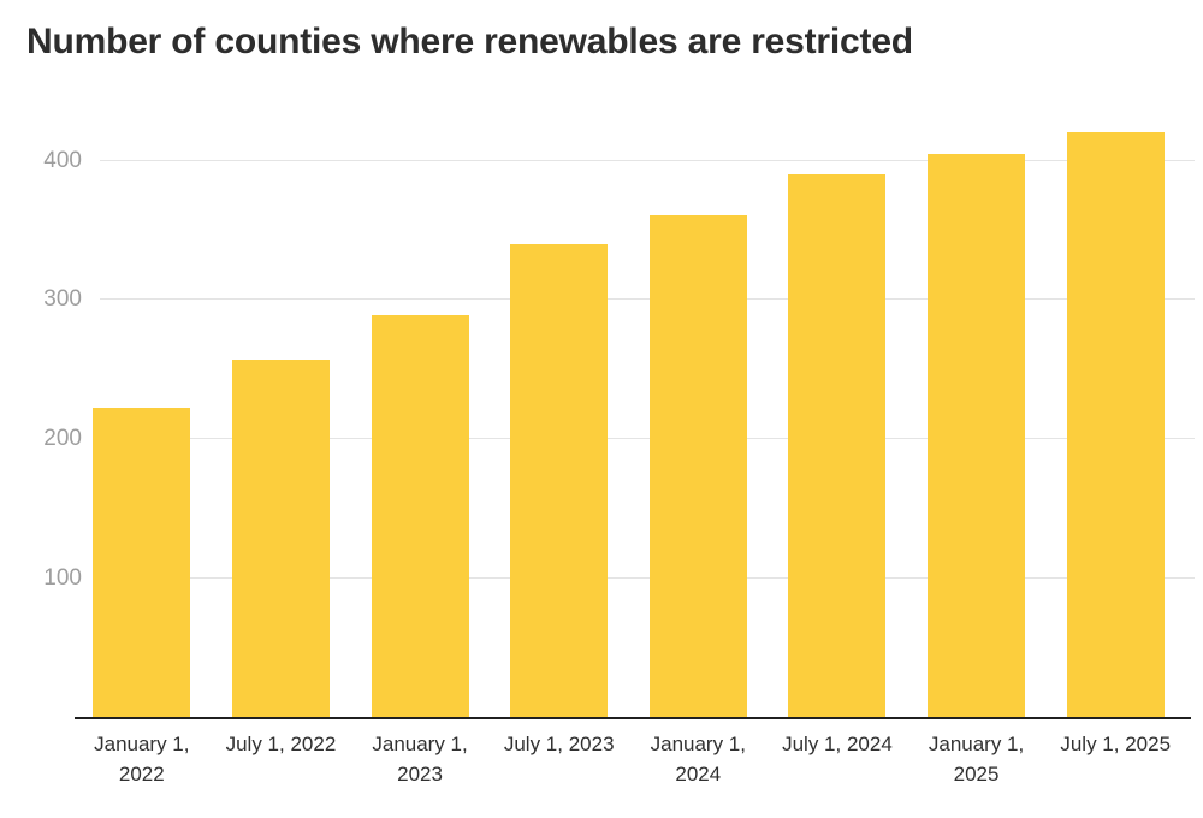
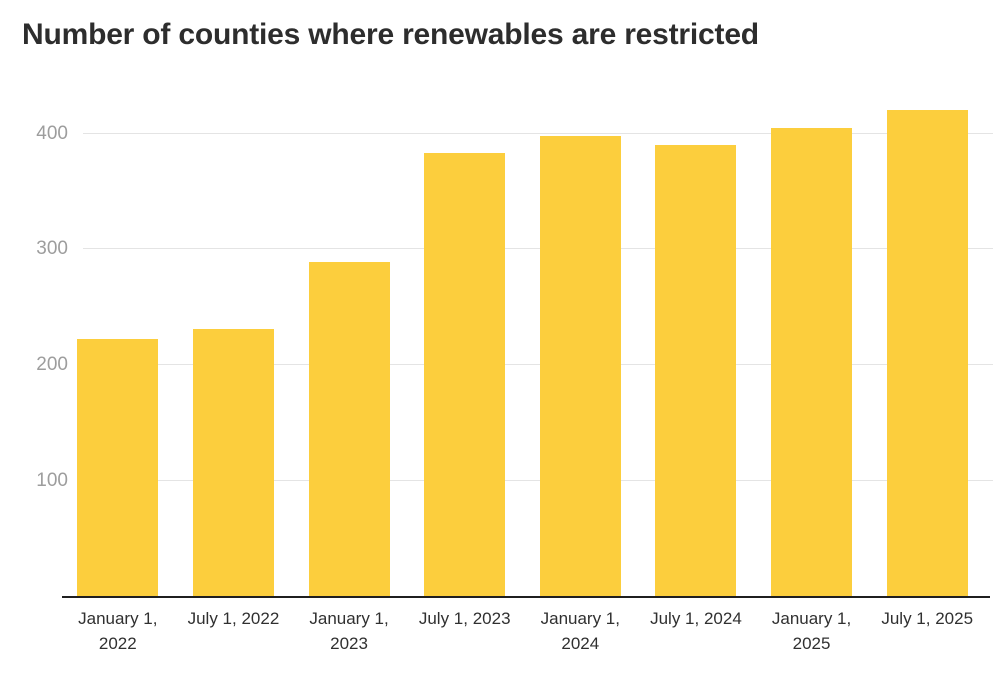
July 1, 2022: 257 -> 231
July 1, 2023: 340 -> 383
January 1, 2024: 361 -> 398
